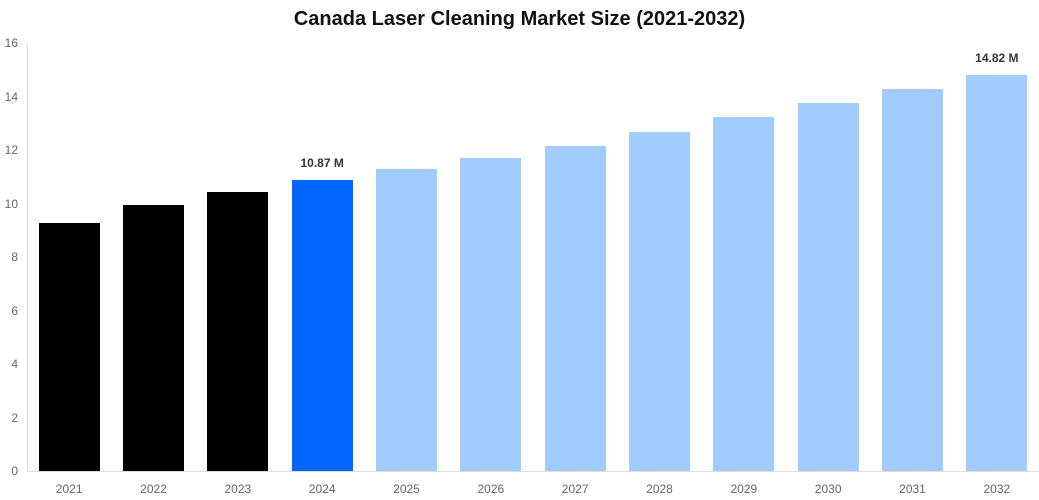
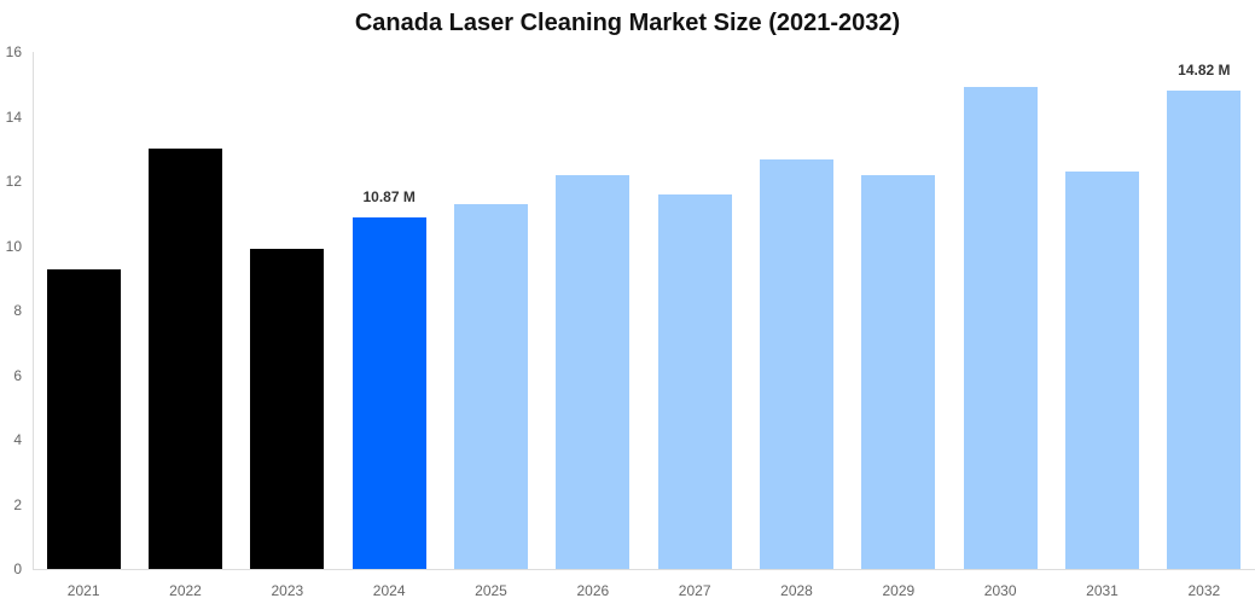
2022: 9.9 -> 13.0
2023: 10.4 -> 9.9
2026: 11.7 -> 12.2
2027: 12.2 -> 11.6
2029: 13.2 -> 12.2
2030: 13.8 -> 14.9
2031: 14.3 -> 12.3
